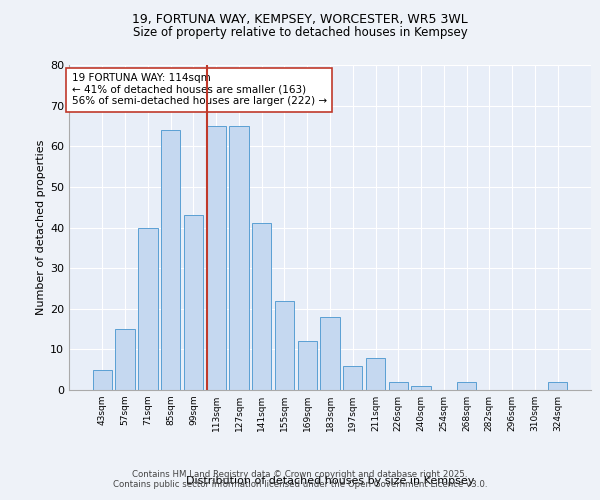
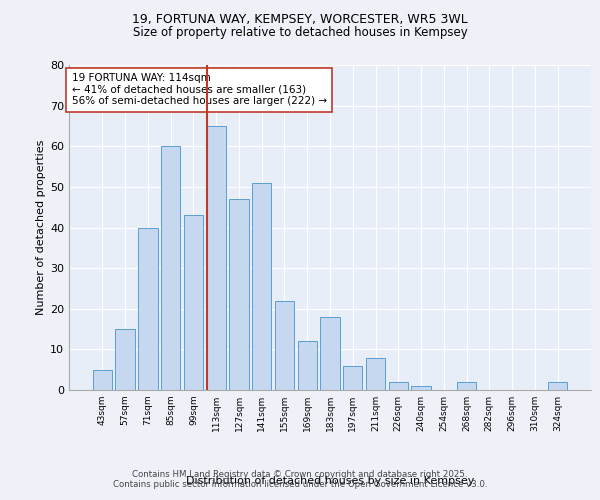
85sqm: 64 -> 60
127sqm: 65 -> 47
141sqm: 41 -> 51
